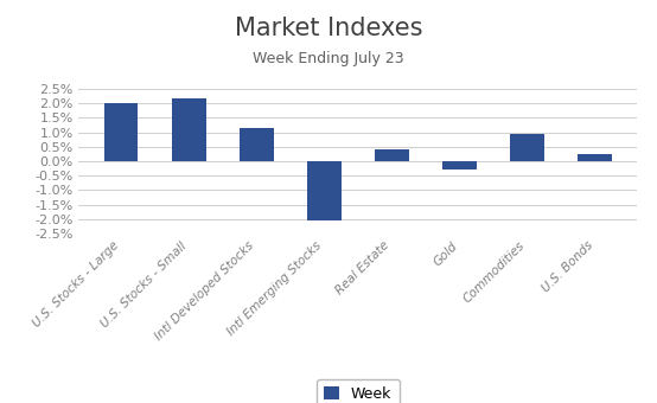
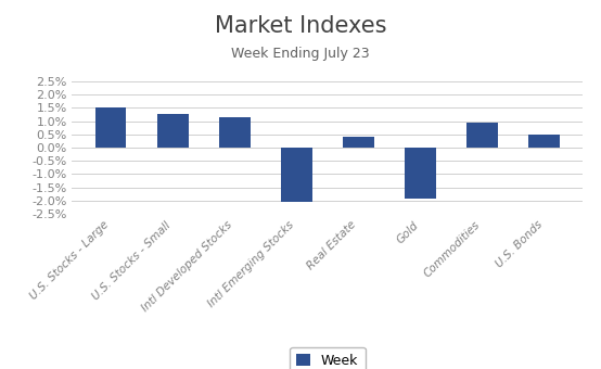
U.S. Stocks - Large: 2.00% -> 1.50%
U.S. Stocks - Small: 2.15% -> 1.25%
Gold: -0.30% -> -1.90%
U.S. Bonds: 0.25% -> 0.50%
